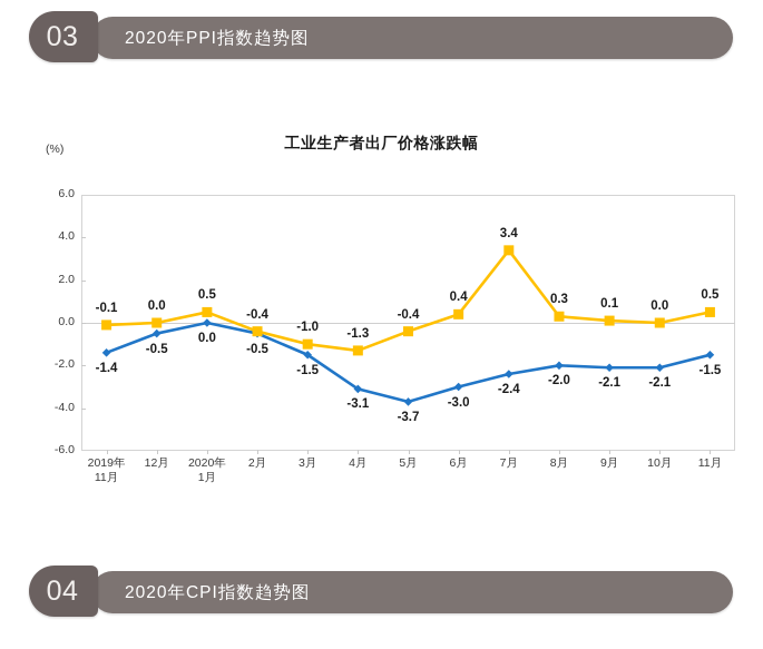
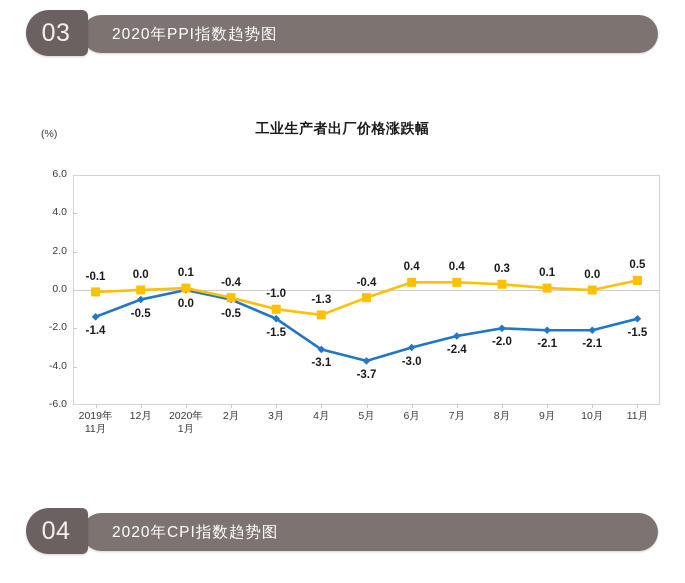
环比/2020年 1月: 0.5 -> 0.1
环比/7月: 3.4 -> 0.4
